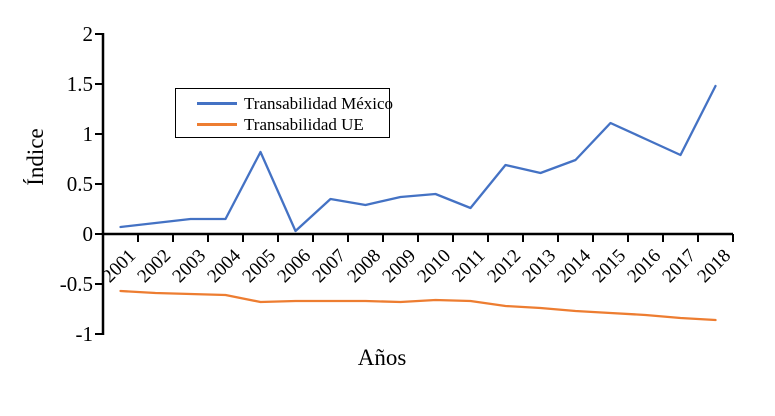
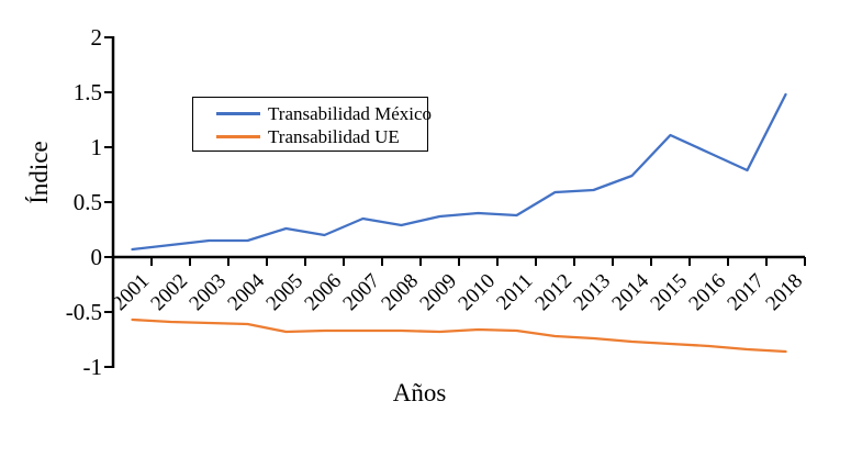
Transabilidad México/2005: 0.82 -> 0.26
Transabilidad México/2006: 0.03 -> 0.20
Transabilidad México/2011: 0.26 -> 0.38
Transabilidad México/2012: 0.69 -> 0.59
